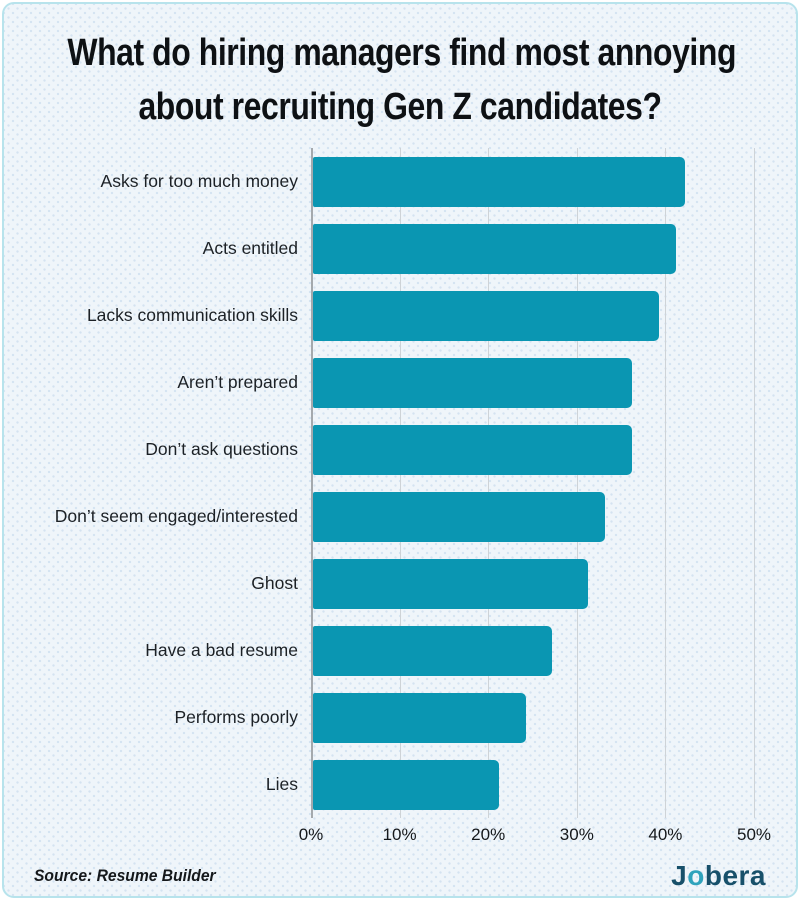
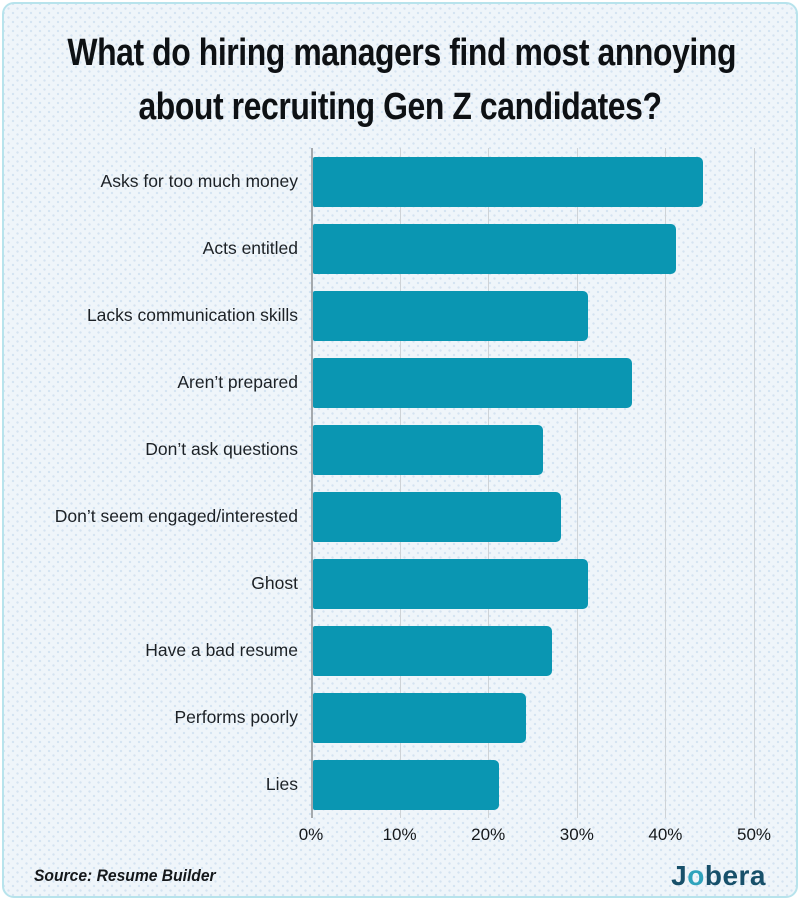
Asks for too much money: 42% -> 44%
Lacks communication skills: 39% -> 31%
Don’t ask questions: 36% -> 26%
Don’t seem engaged/interested: 33% -> 28%
